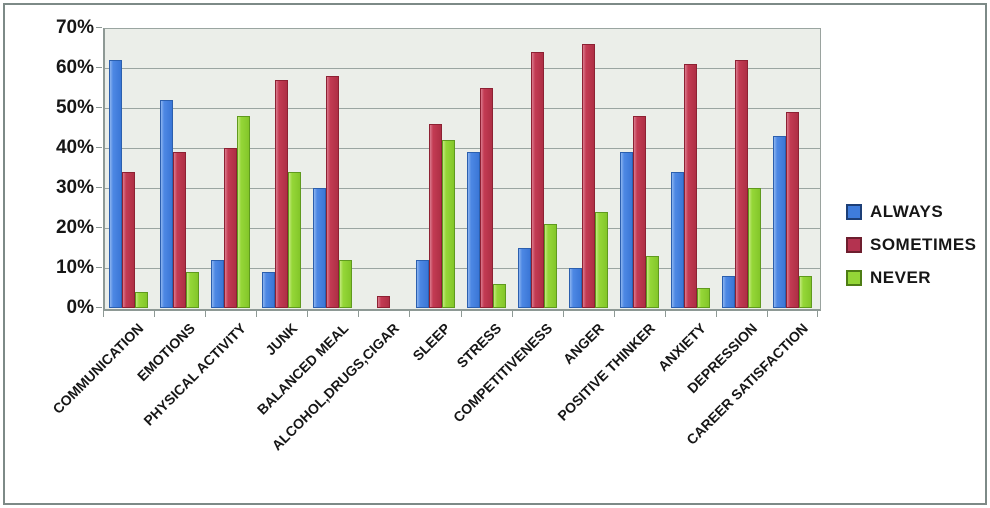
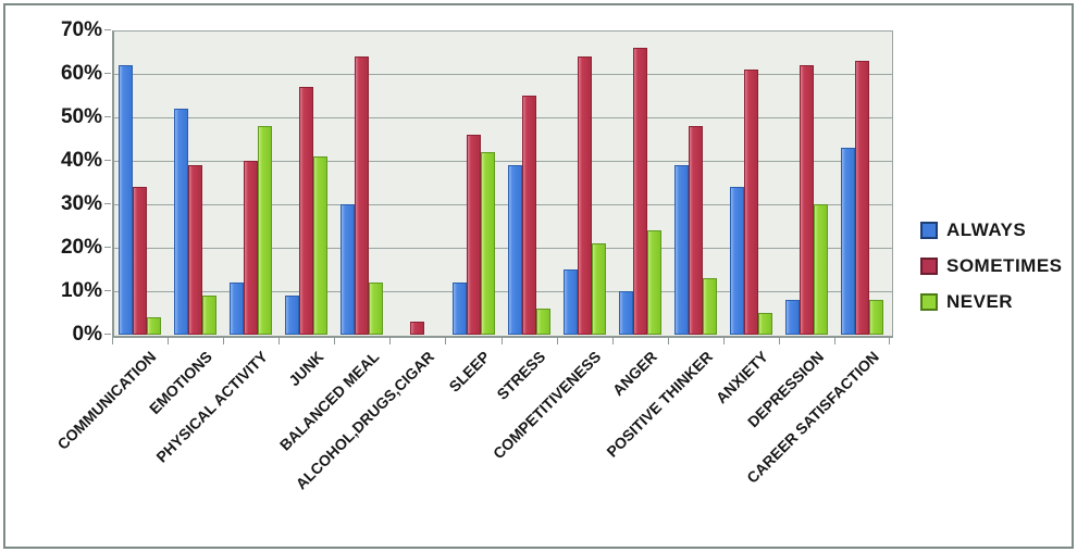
NEVER/JUNK: 34% -> 41%
SOMETIMES/BALANCED MEAL: 58% -> 64%
SOMETIMES/CAREER SATISFACTION: 49% -> 63%
